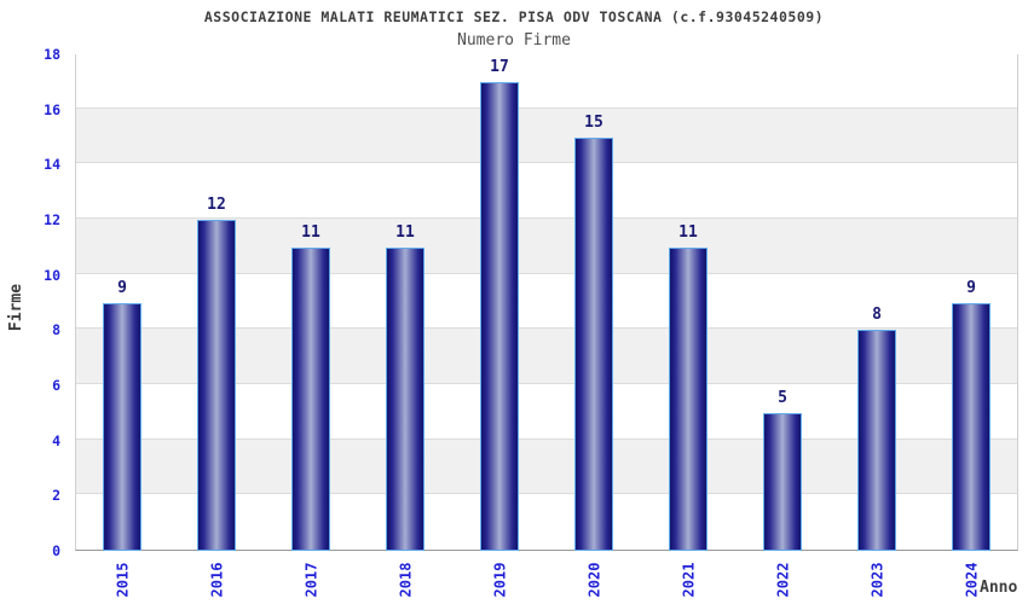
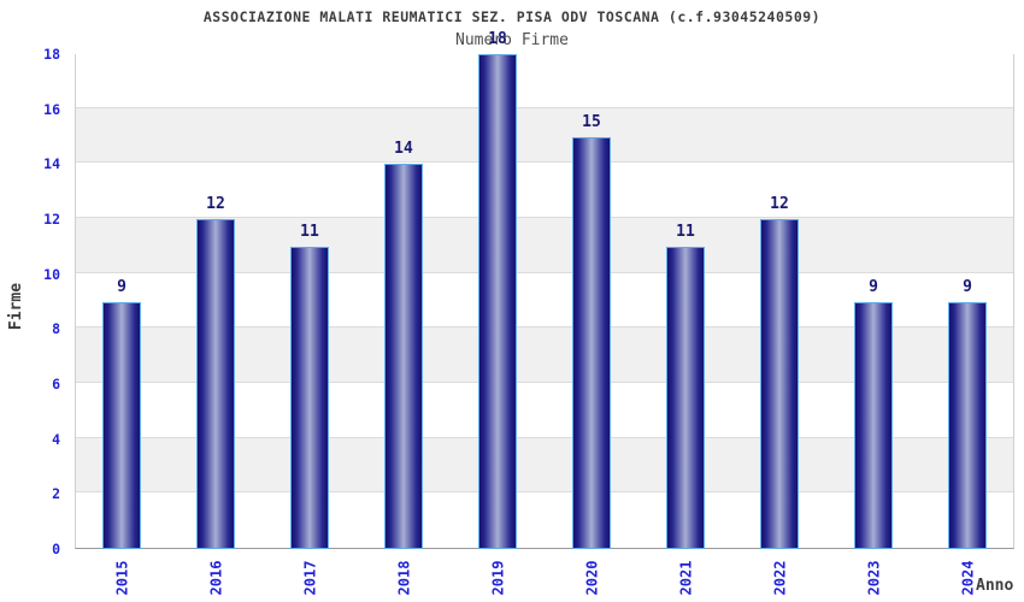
2018: 11 -> 14
2019: 17 -> 18
2022: 5 -> 12
2023: 8 -> 9
